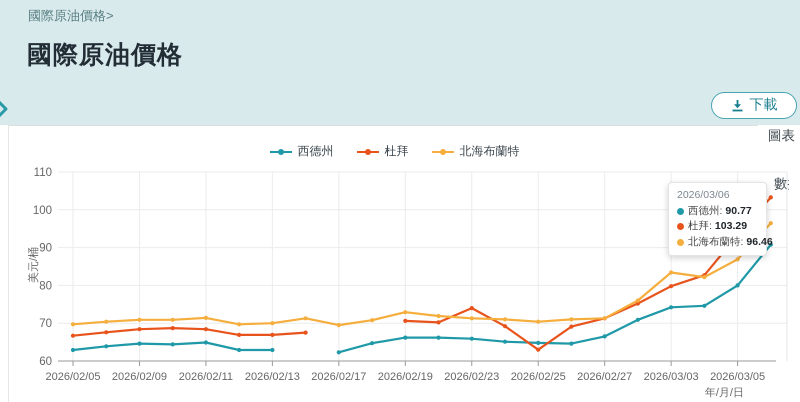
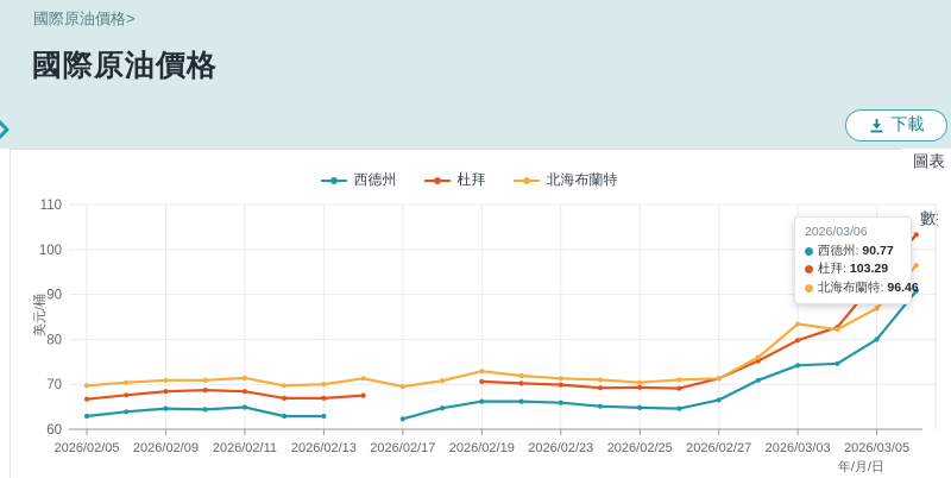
杜拜/2026/02/23: 74 -> 70
杜拜/2026/02/25: 63 -> 69
